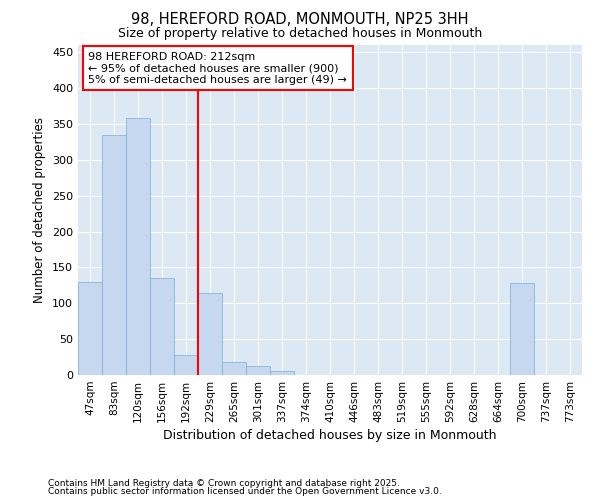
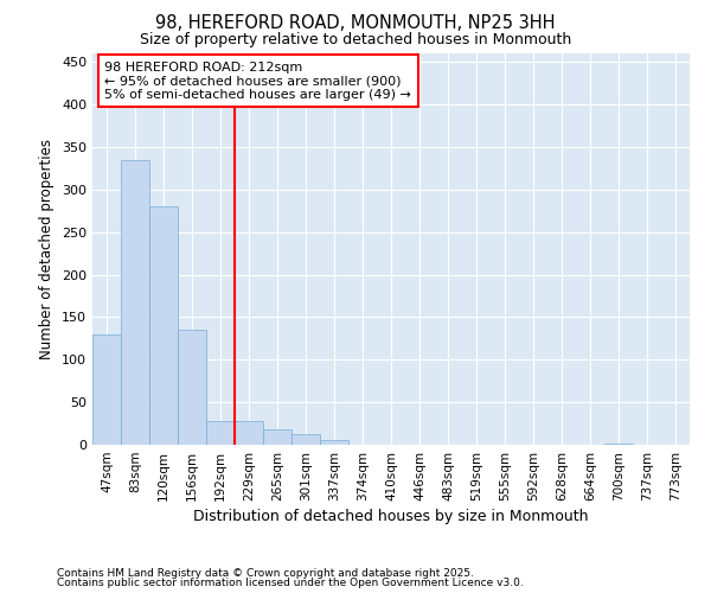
120sqm: 358 -> 280
229sqm: 114 -> 28
700sqm: 128 -> 1
